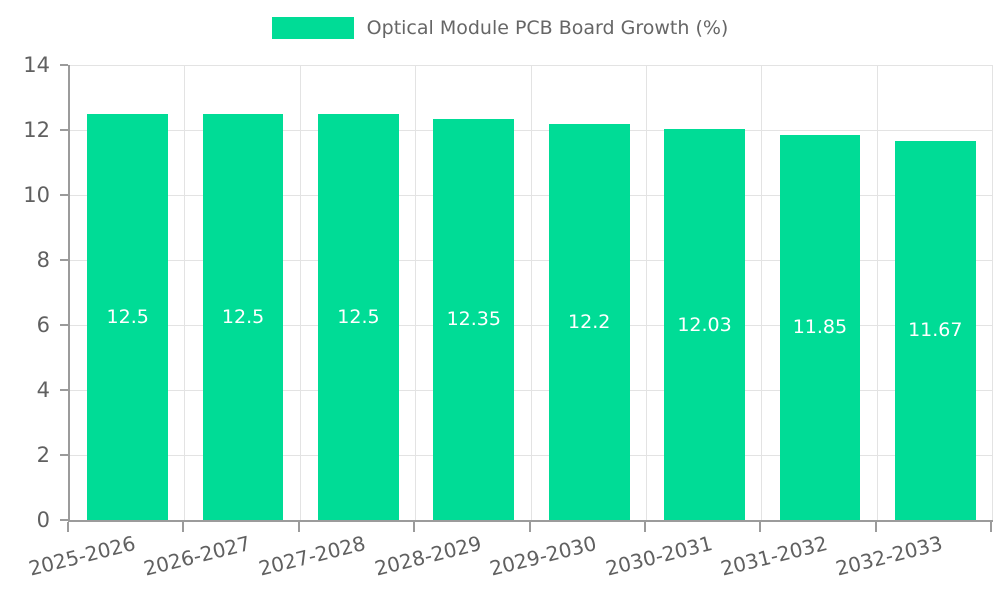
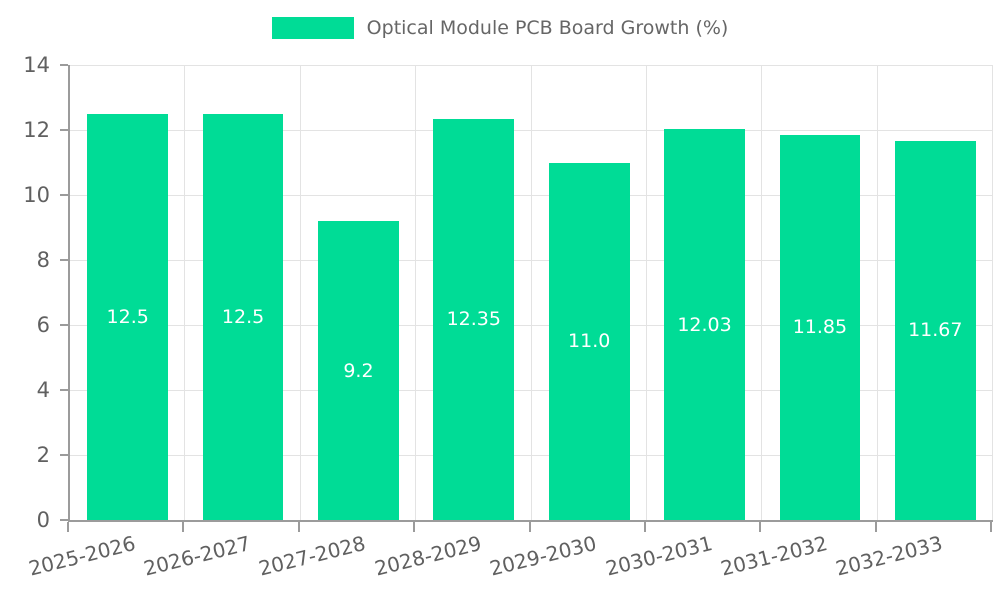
2027-2028: 12.5 -> 9.2
2029-2030: 12.2 -> 11.0
